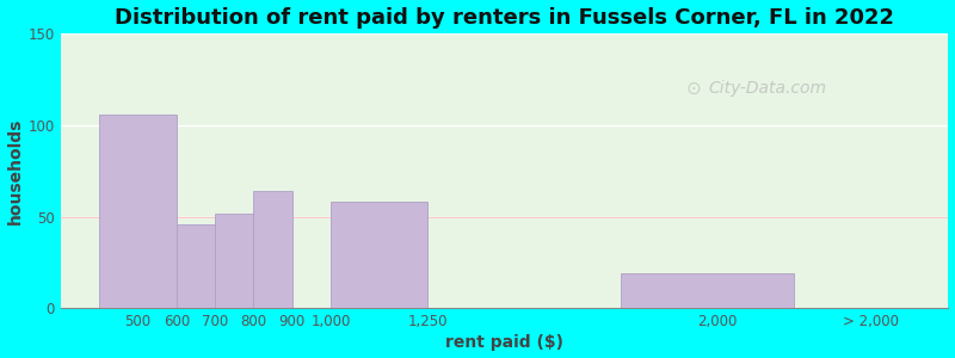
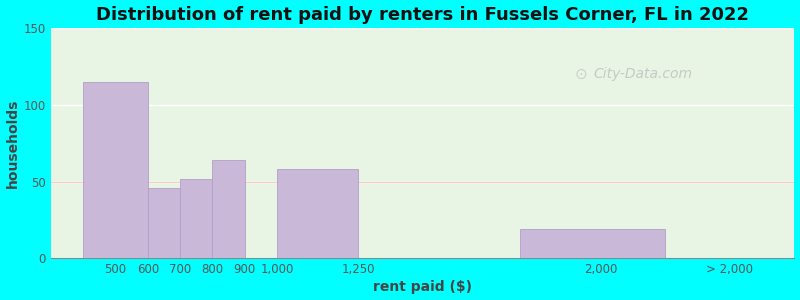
500: 106 -> 115
